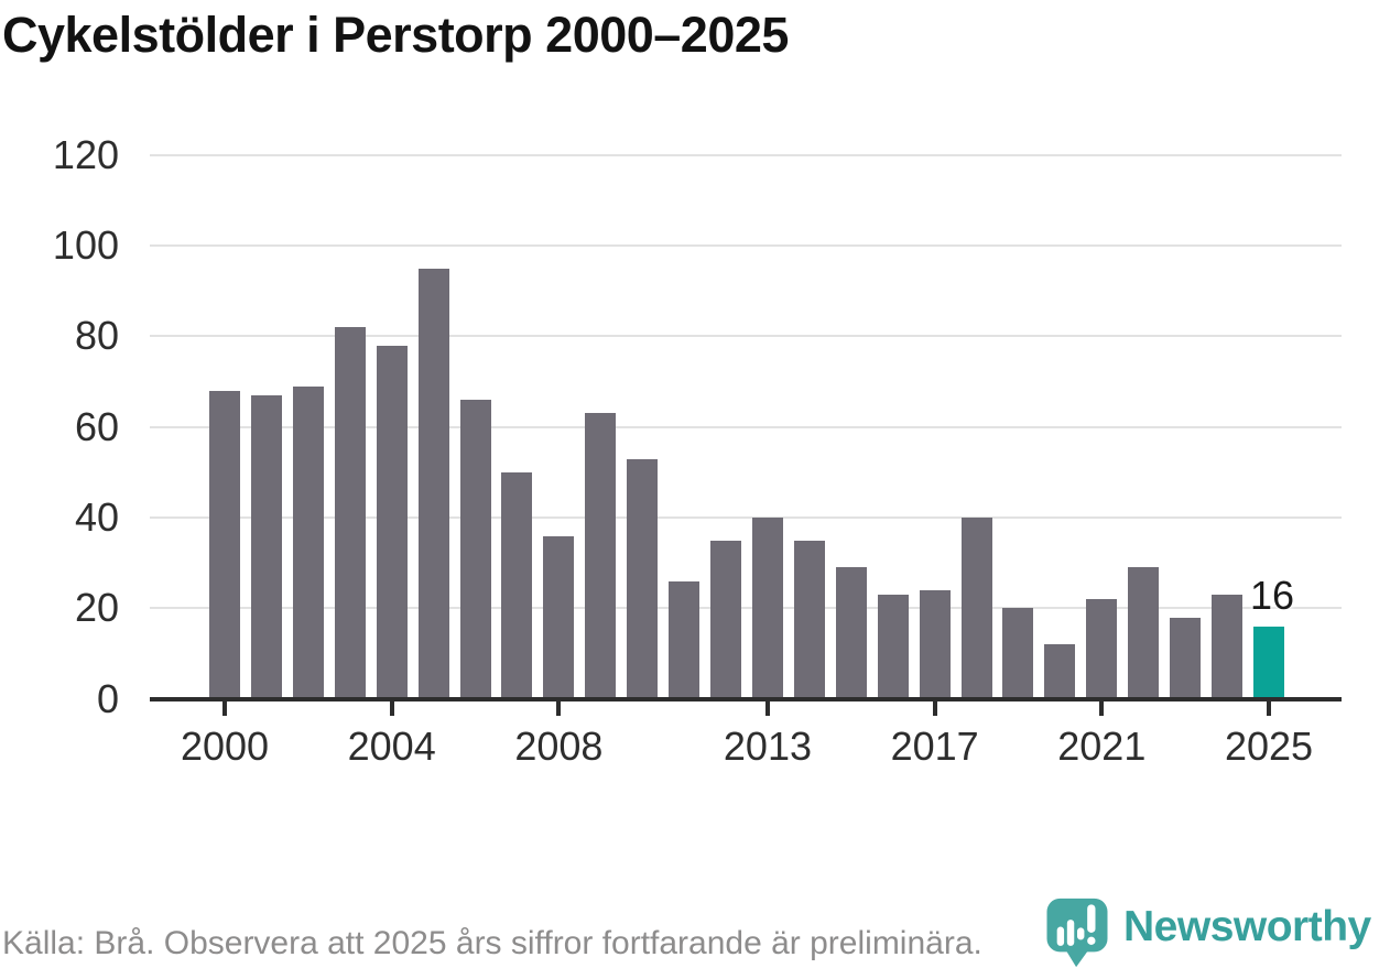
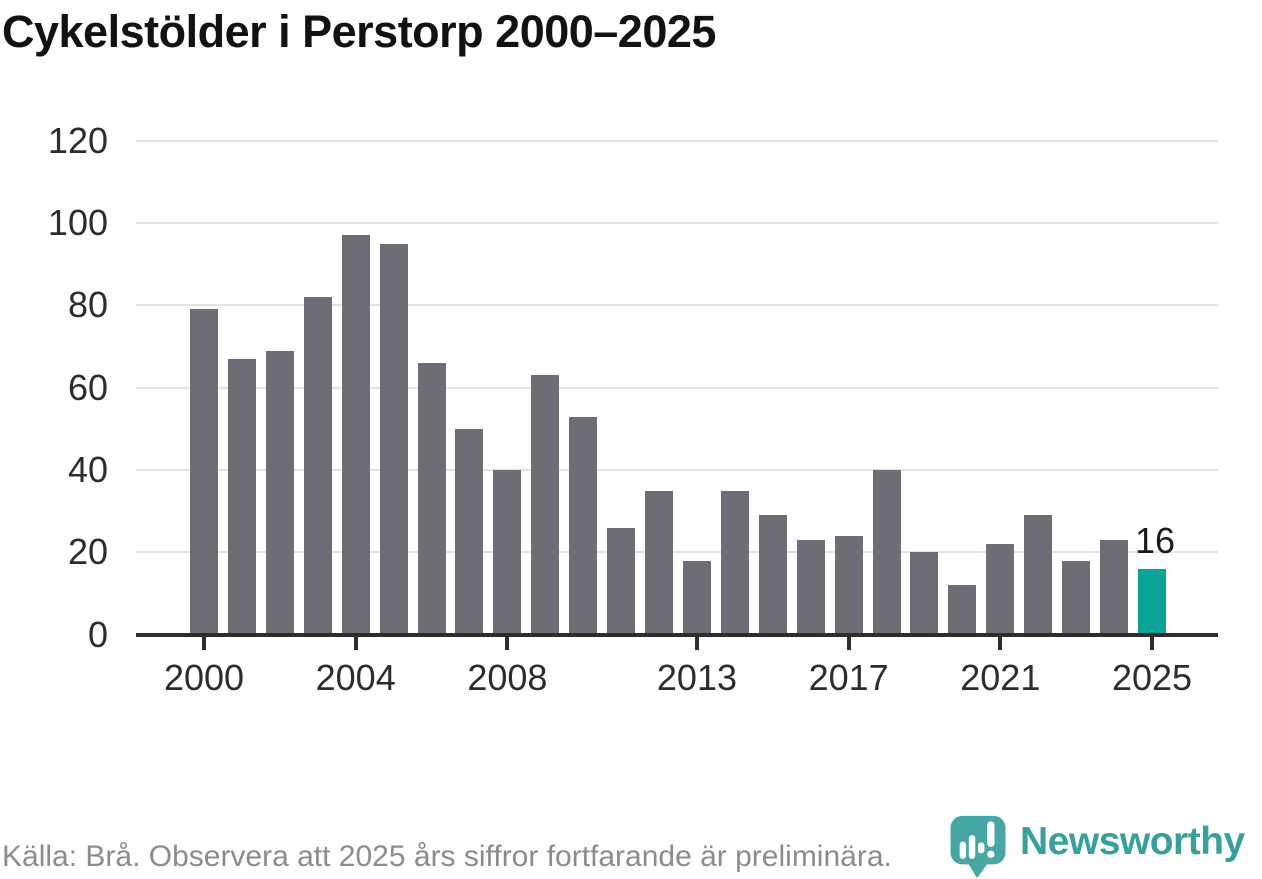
2000: 68 -> 79
2004: 78 -> 97
2008: 36 -> 40
2013: 40 -> 18
